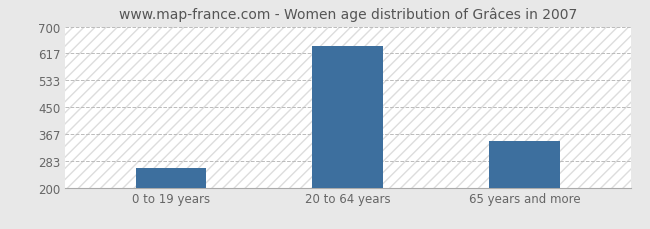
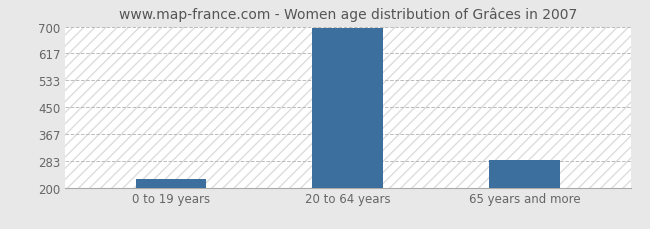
0 to 19 years: 260 -> 228
20 to 64 years: 640 -> 697
65 years and more: 345 -> 285
